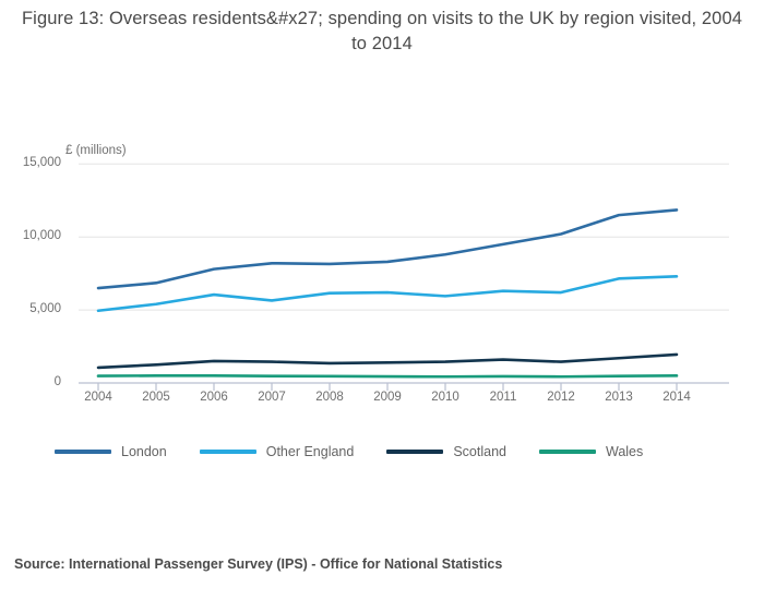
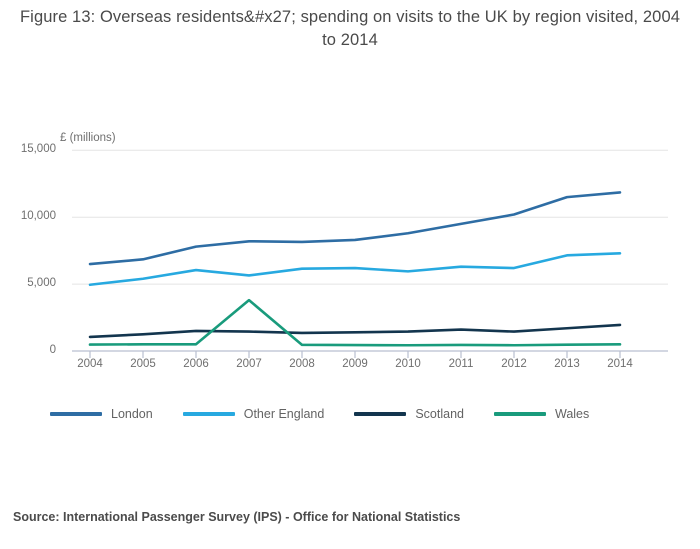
Wales/2007: 500 -> 3800
